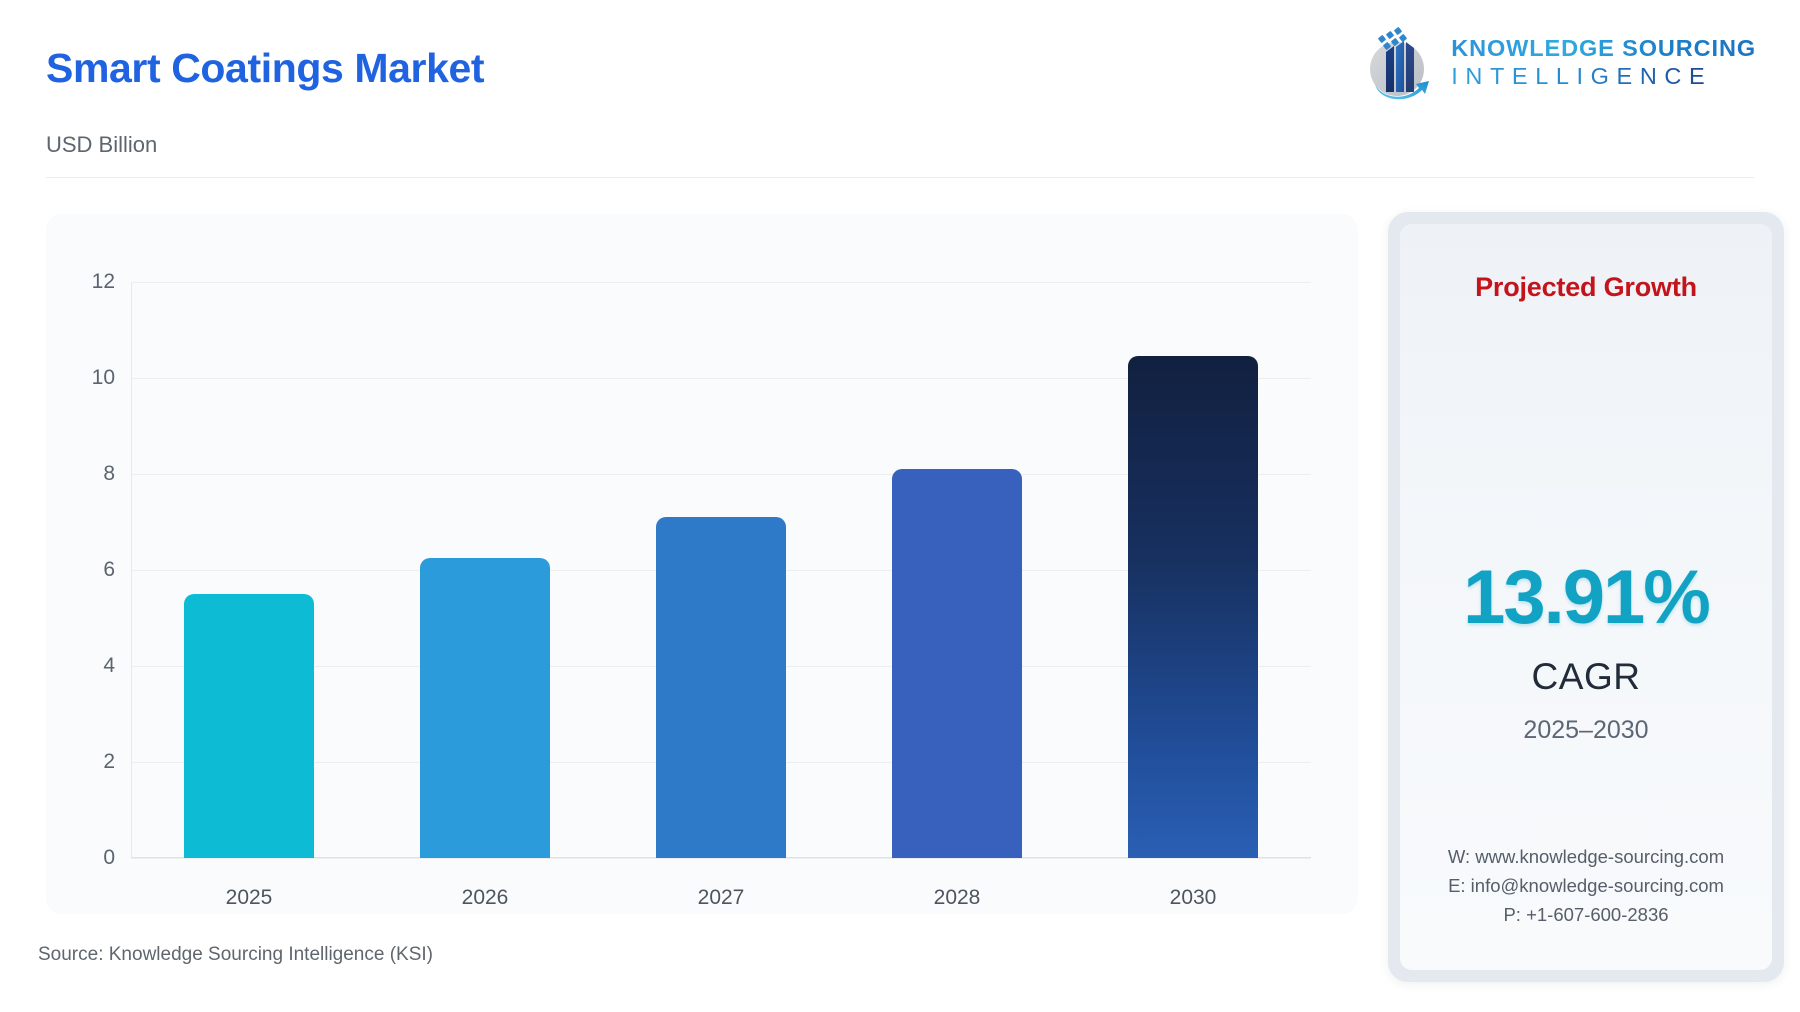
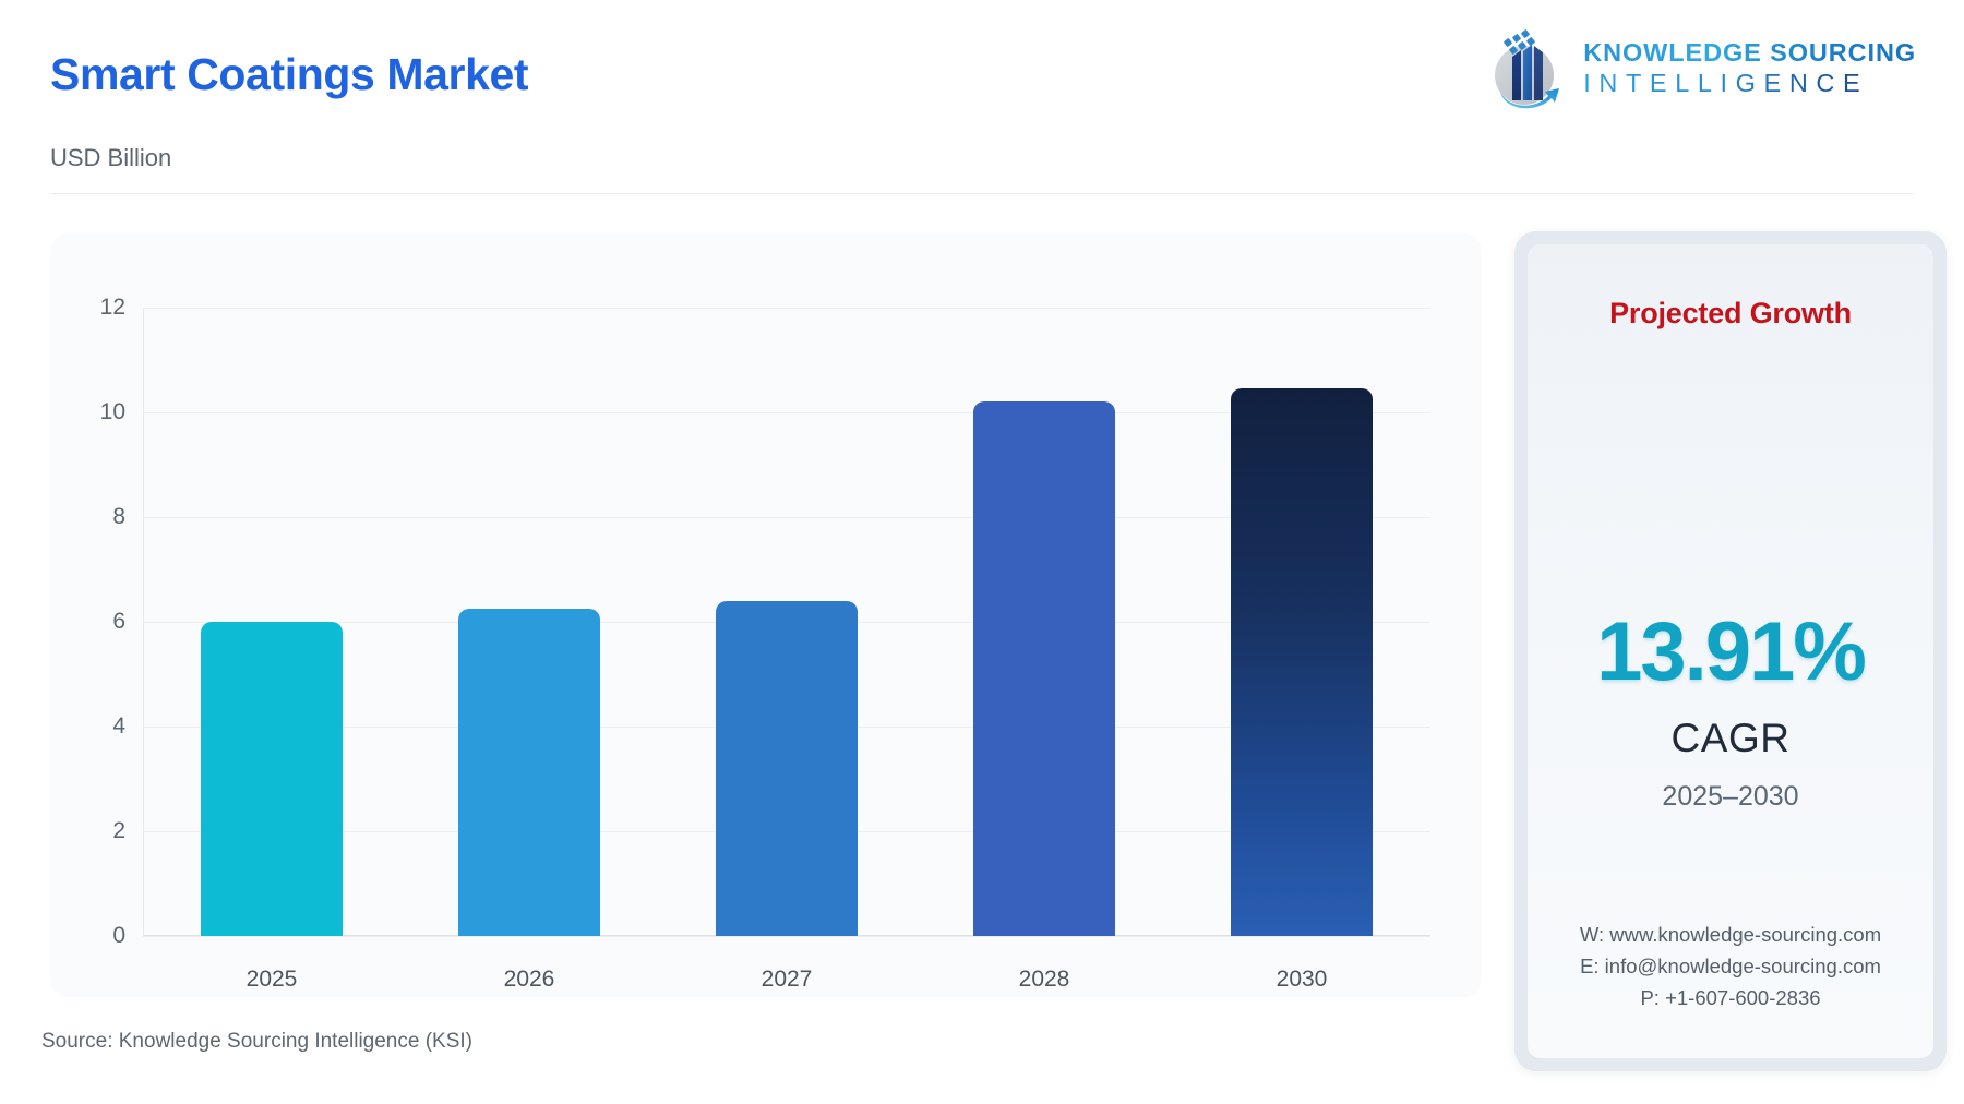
2025: 5.5 -> 6.0
2027: 7.1 -> 6.4
2028: 8.1 -> 10.2
